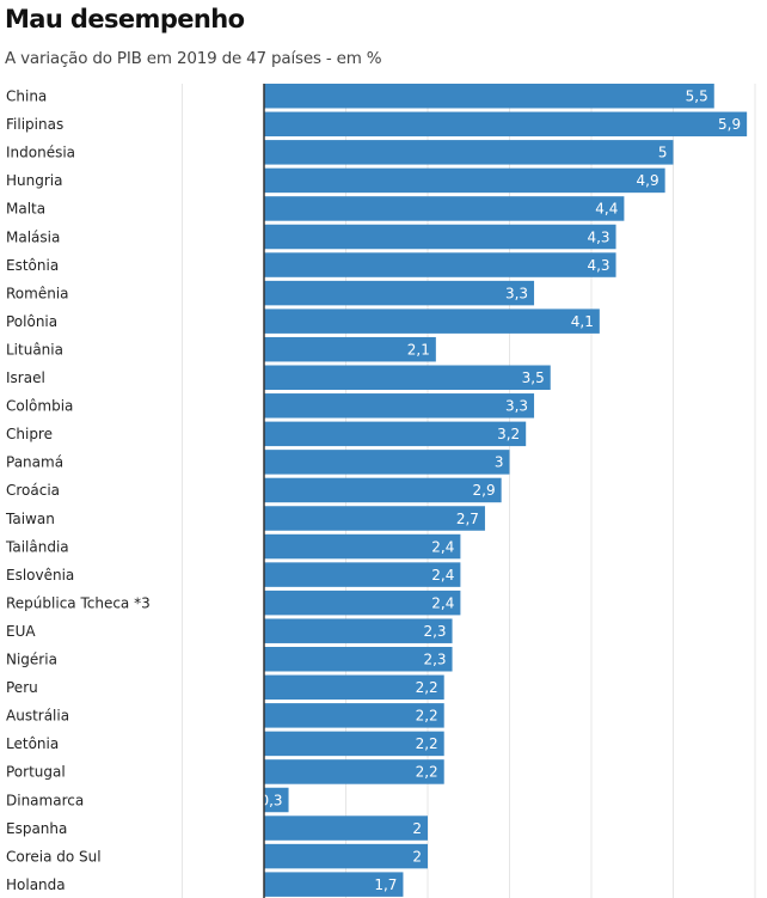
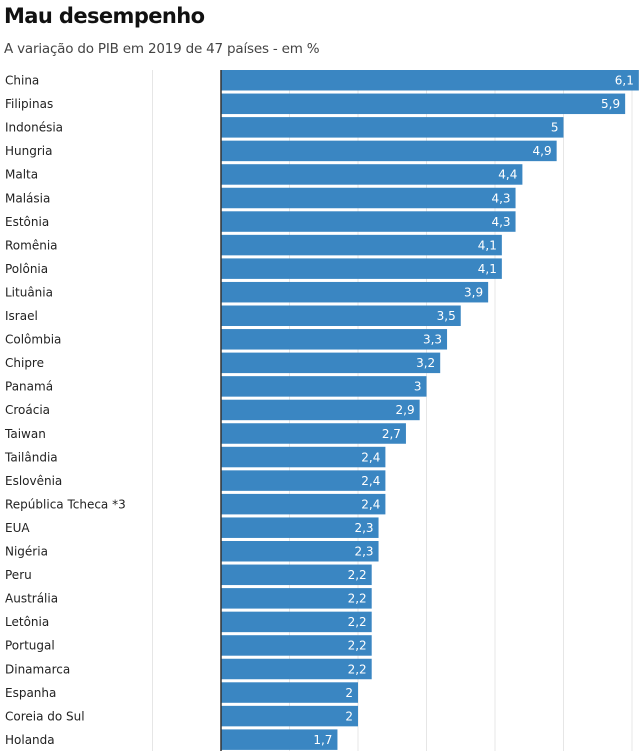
China: 5,5 -> 6,1
Romênia: 3,3 -> 4,1
Lituânia: 2,1 -> 3,9
Dinamarca: 0,3 -> 2,2
